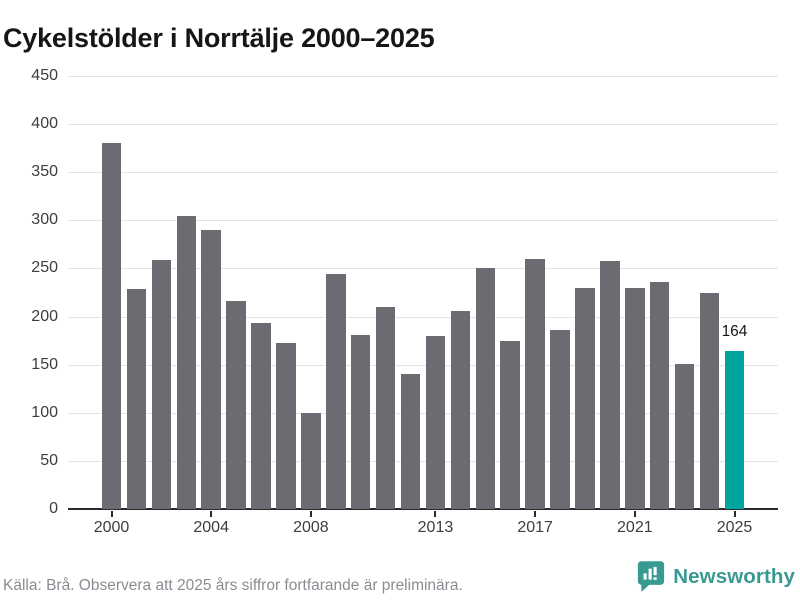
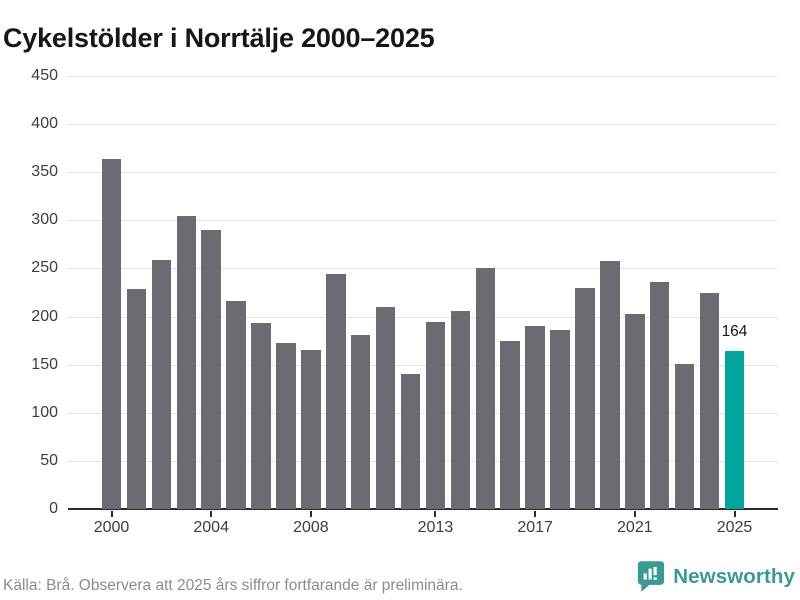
2000: 380 -> 360
2008: 100 -> 160
2013: 180 -> 190
2017: 260 -> 190
2021: 230 -> 200
